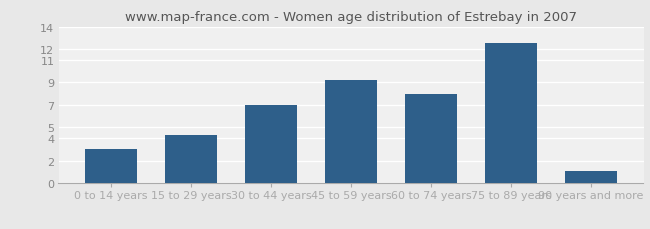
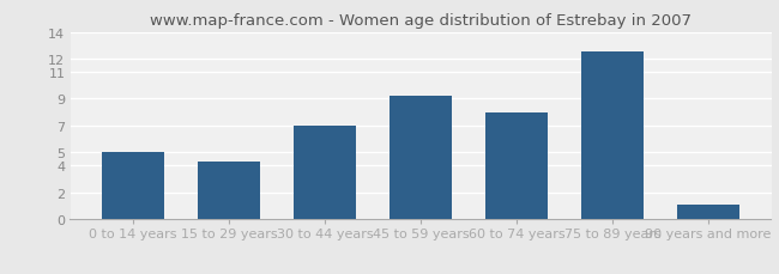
0 to 14 years: 3.0 -> 5.0
